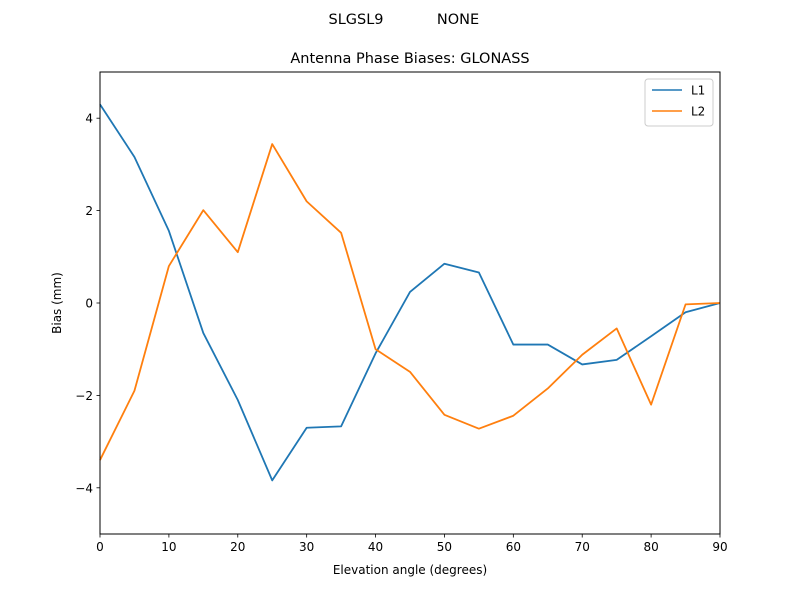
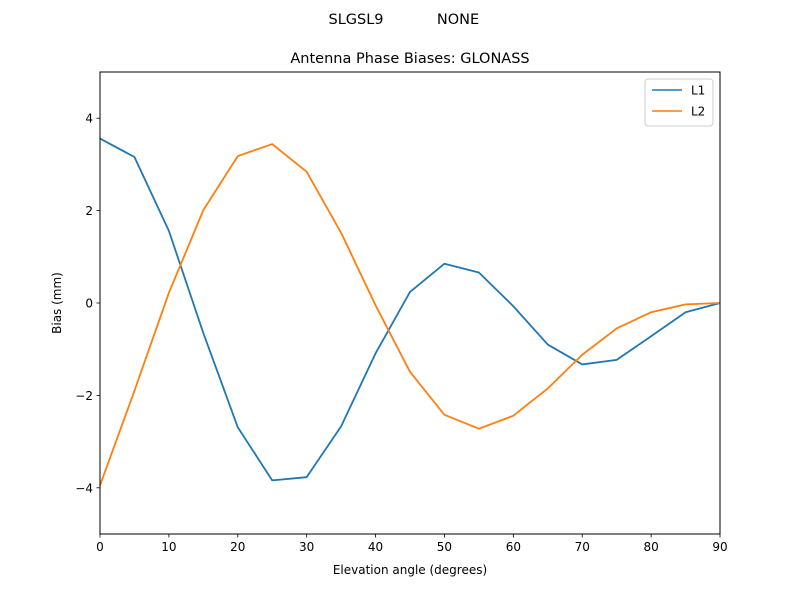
L1/0: 4.3 -> 3.6
L2/0: -3.4 -> -4.0
L2/10: 0.8 -> 0.2
L1/20: -2.1 -> -2.7
L2/20: 1.1 -> 3.2
L1/30: -2.7 -> -3.8
L2/30: 2.2 -> 2.8
L2/40: -1.0 -> -0.1
L1/60: -0.9 -> -0.1
L2/80: -2.2 -> -0.2
